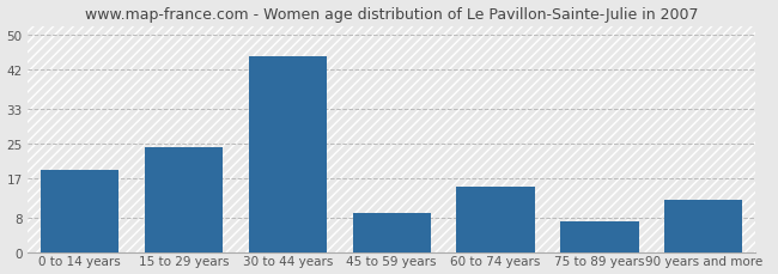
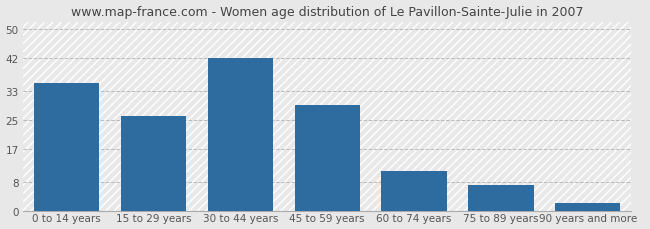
0 to 14 years: 19 -> 35
15 to 29 years: 24 -> 26
30 to 44 years: 45 -> 42
45 to 59 years: 9 -> 29
60 to 74 years: 15 -> 11
90 years and more: 12 -> 2
